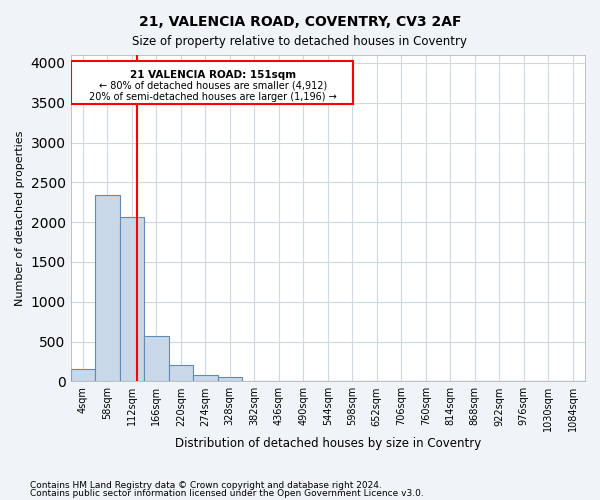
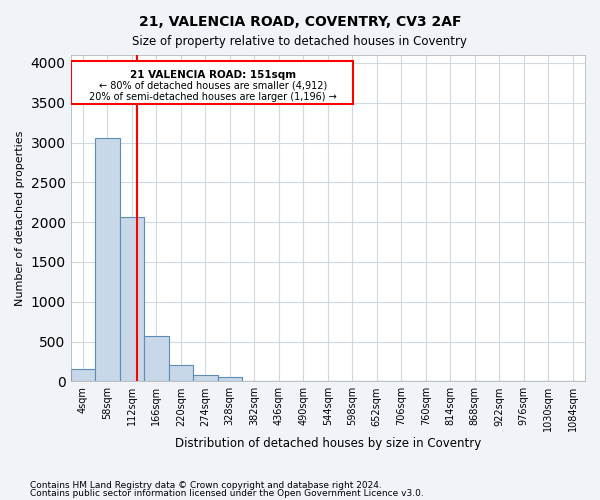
58sqm: 2340 -> 3060
